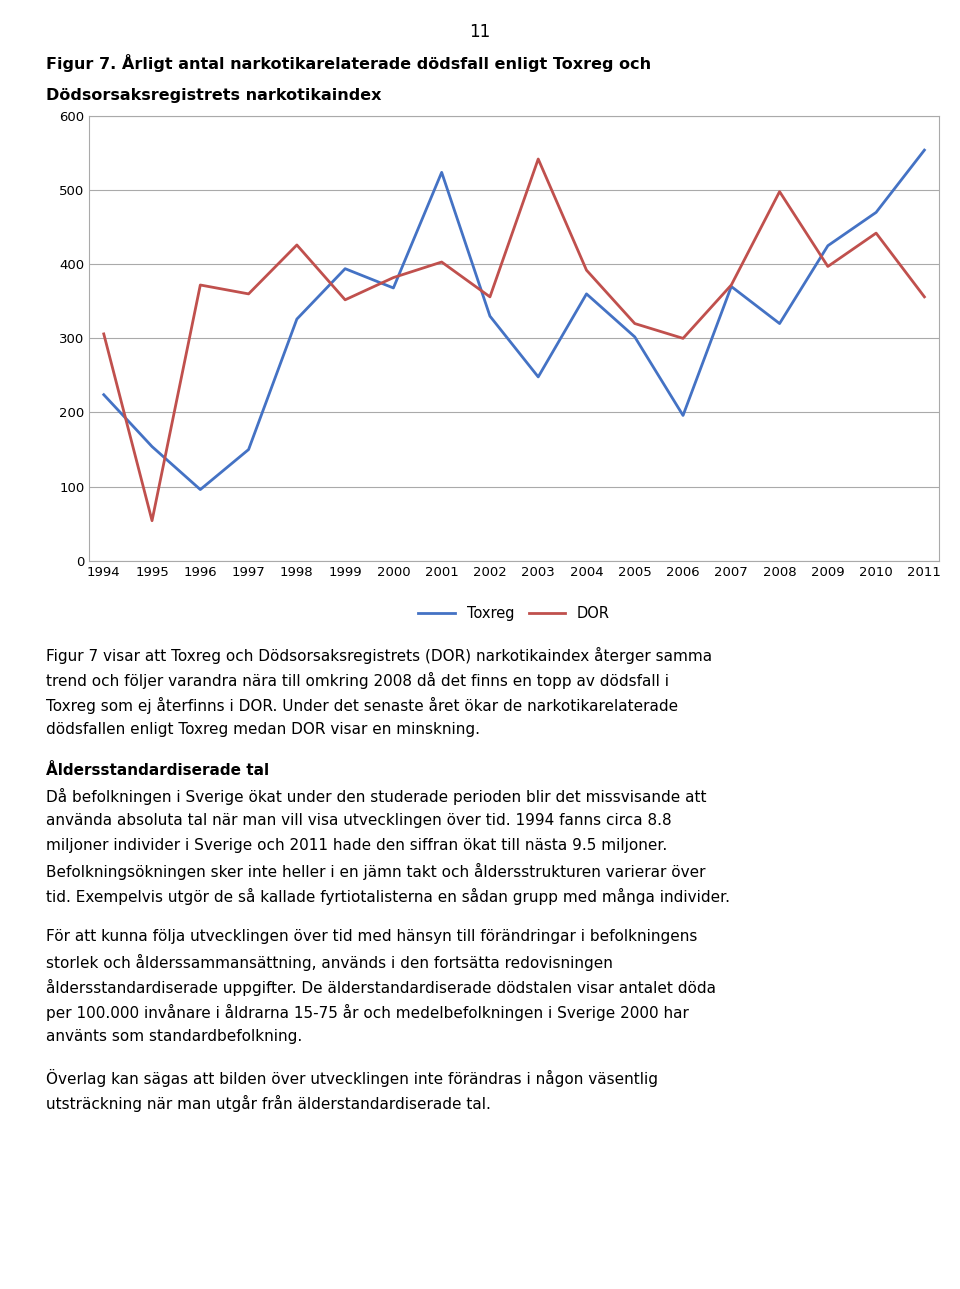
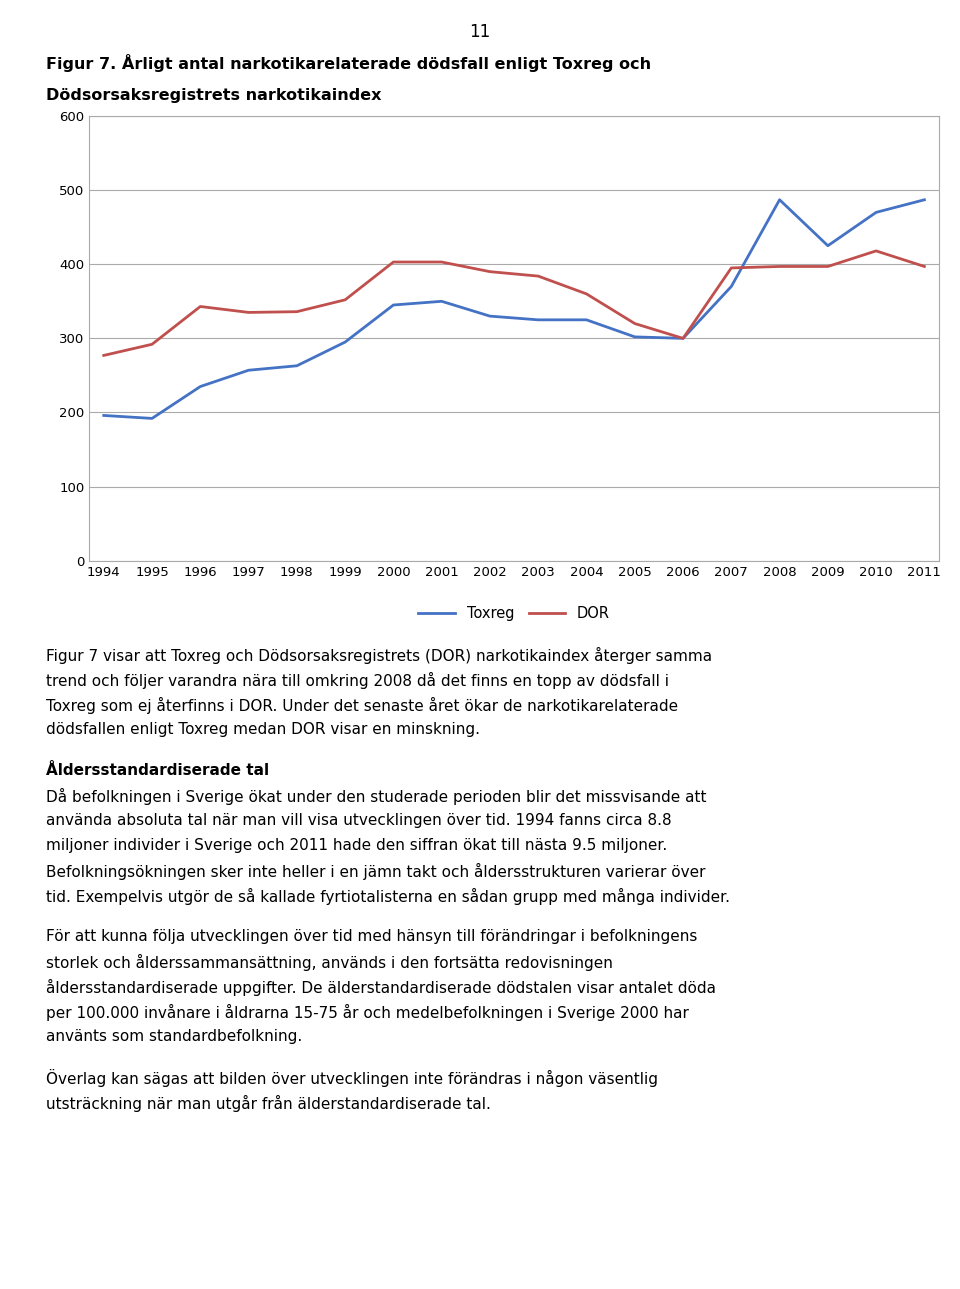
Toxreg/1994: 224 -> 196
DOR/1994: 306 -> 277
Toxreg/1995: 154 -> 192
DOR/1995: 54 -> 292
Toxreg/1996: 96 -> 235
DOR/1996: 372 -> 343
Toxreg/1997: 150 -> 257
DOR/1997: 360 -> 335
Toxreg/1998: 326 -> 263
DOR/1998: 426 -> 336
Toxreg/1999: 394 -> 295
Toxreg/2000: 368 -> 345
DOR/2000: 382 -> 403
Toxreg/2001: 524 -> 350
DOR/2002: 356 -> 390
Toxreg/2003: 248 -> 325
DOR/2003: 542 -> 384
Toxreg/2004: 360 -> 325
DOR/2004: 392 -> 360
Toxreg/2006: 196 -> 300
DOR/2007: 372 -> 395
Toxreg/2008: 320 -> 487
DOR/2008: 498 -> 397
DOR/2010: 442 -> 418
Toxreg/2011: 554 -> 487
DOR/2011: 356 -> 397
